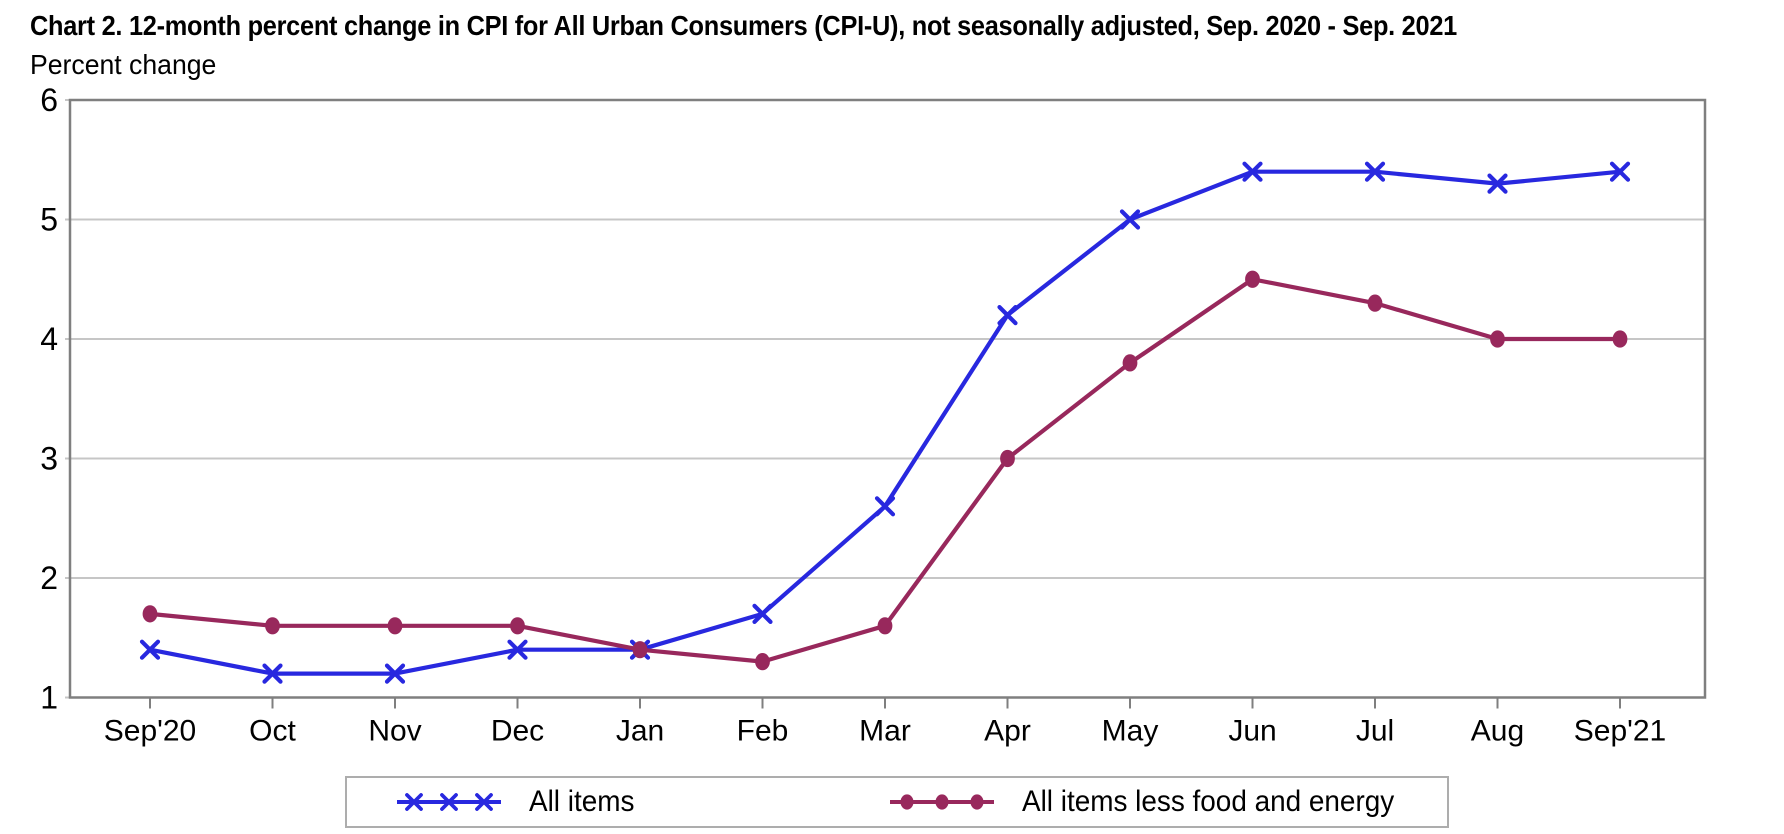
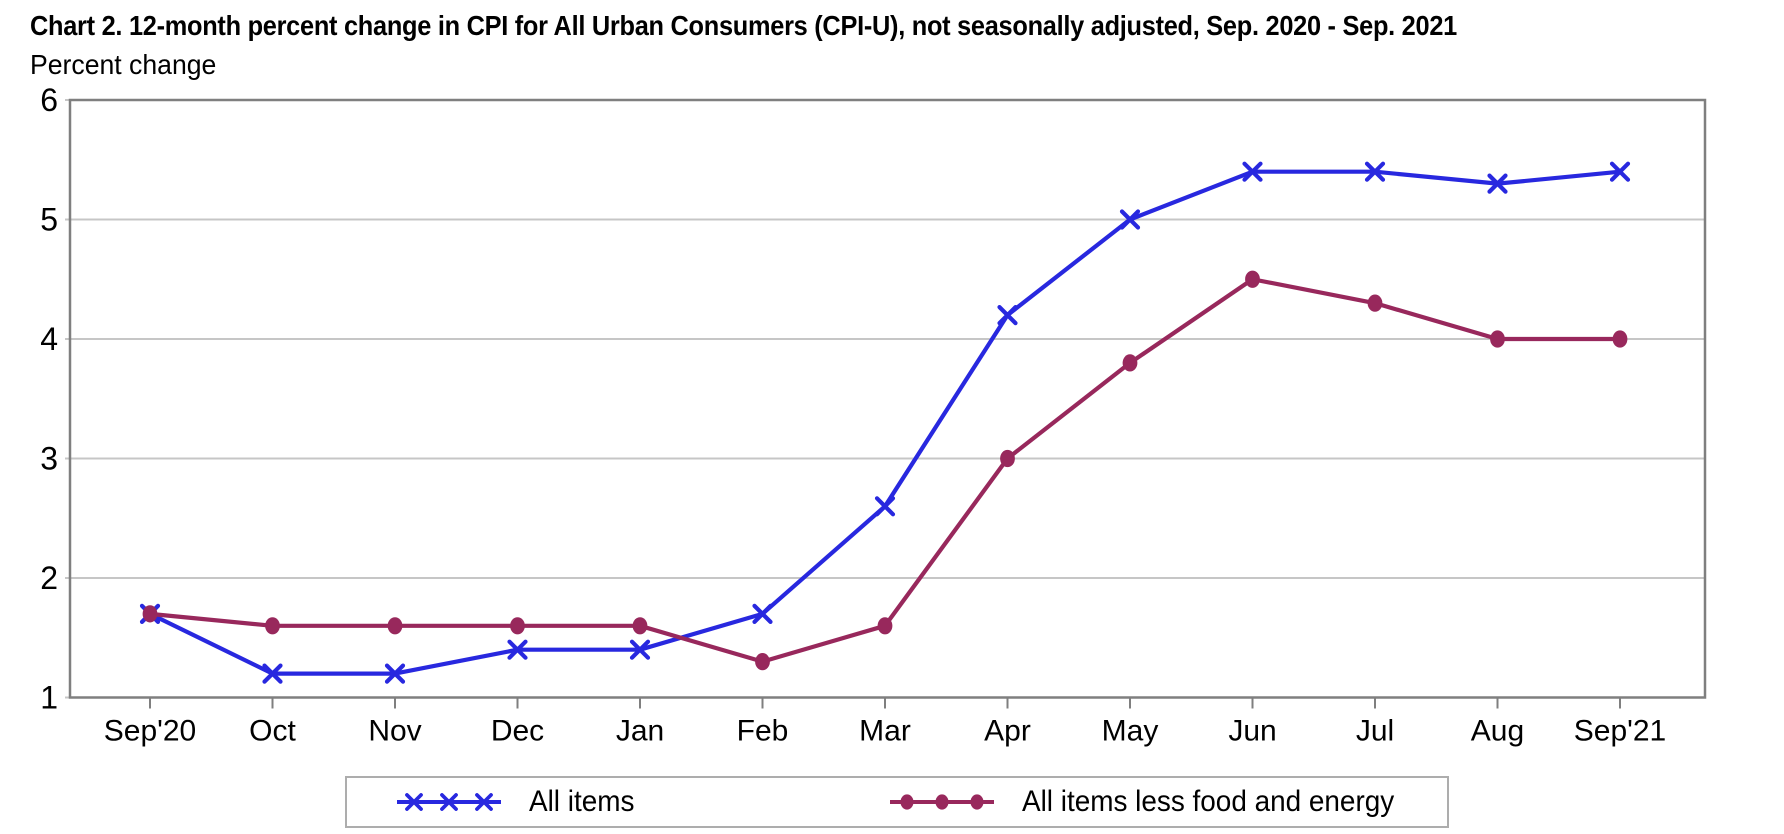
All items/Sep'20: 1.4 -> 1.7
All items less food and energy/Jan: 1.4 -> 1.6
